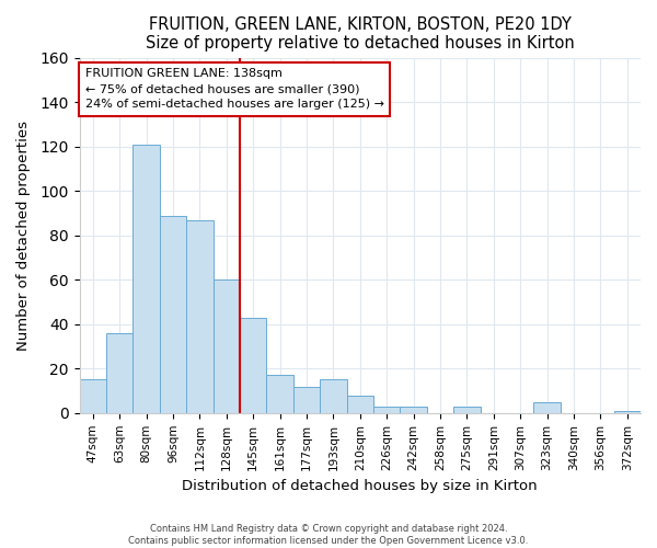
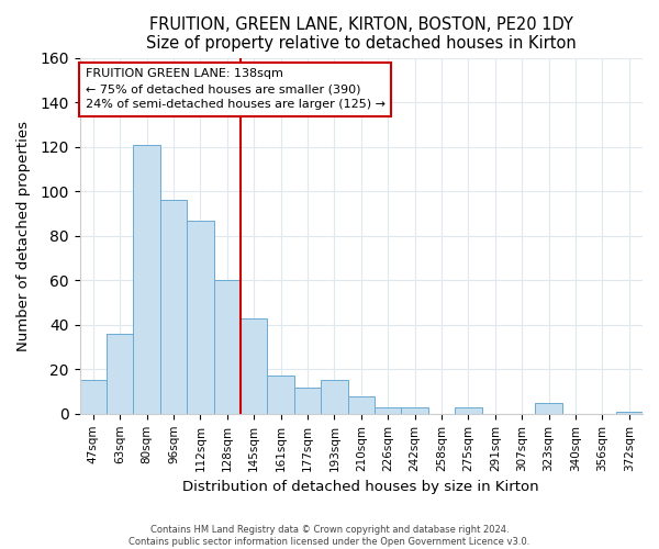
96sqm: 89 -> 96
